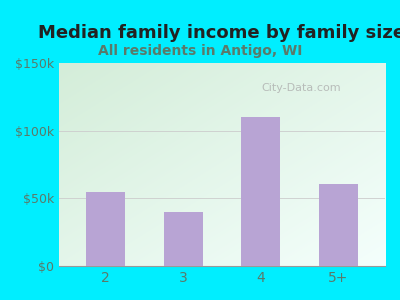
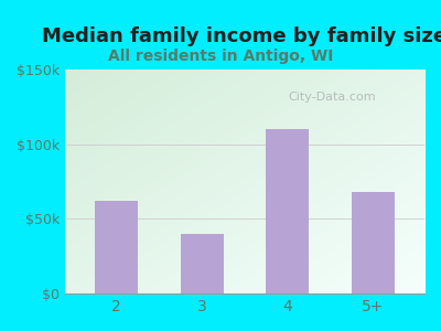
2: $55k -> $62k
5+: $61k -> $68k
